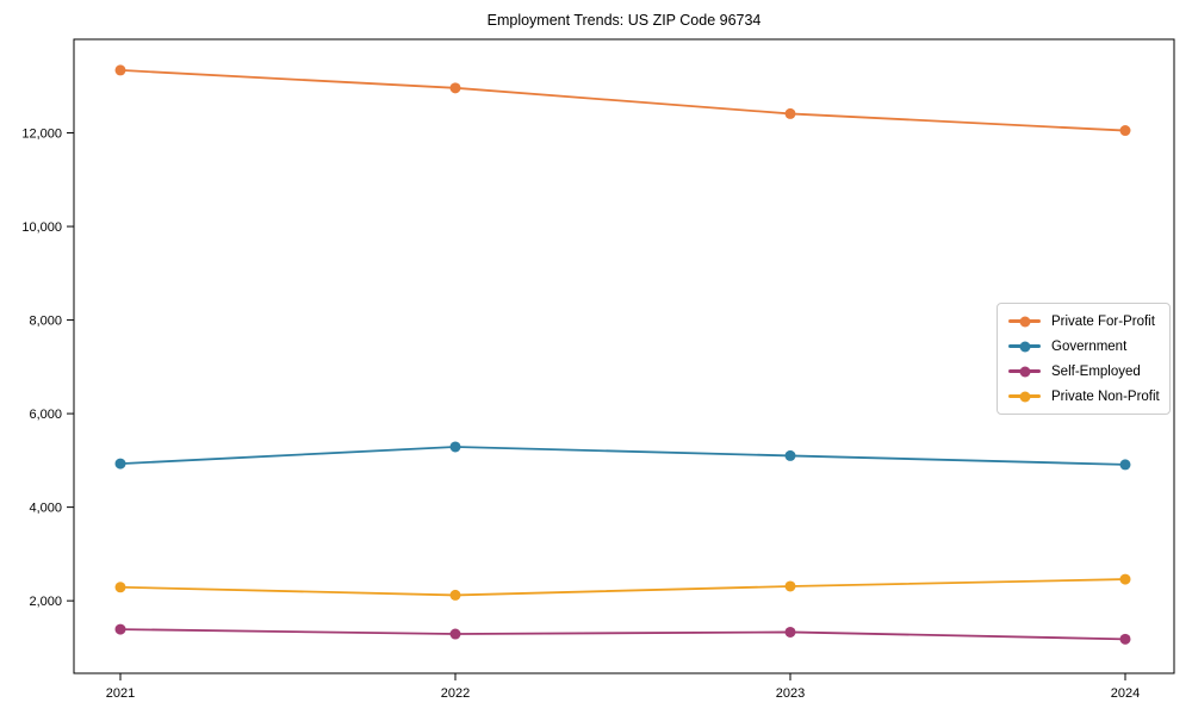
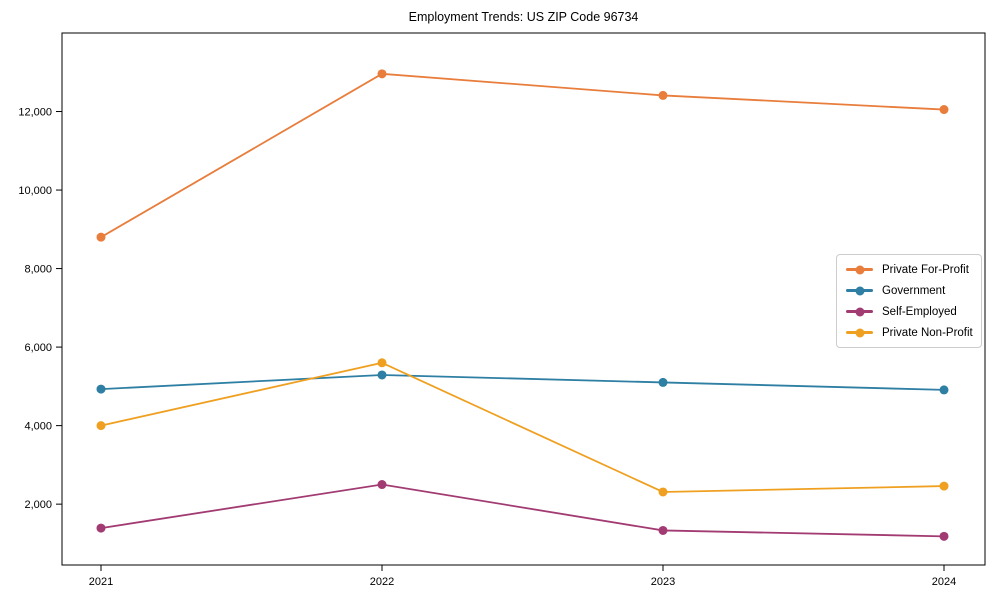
Private For-Profit/2021: 13300 -> 8800
Private Non-Profit/2021: 2300 -> 4000
Self-Employed/2022: 1300 -> 2500
Private Non-Profit/2022: 2100 -> 5600
